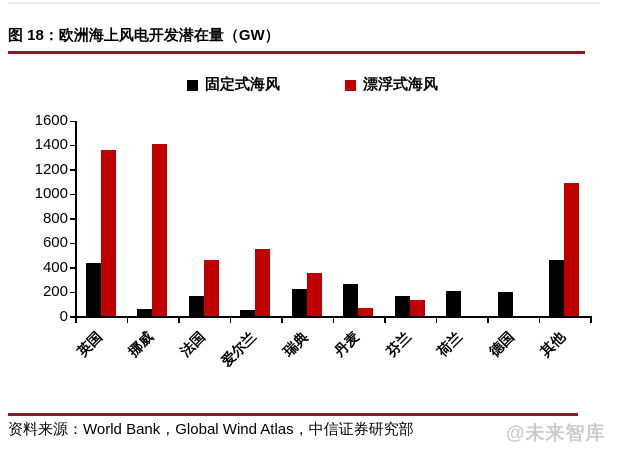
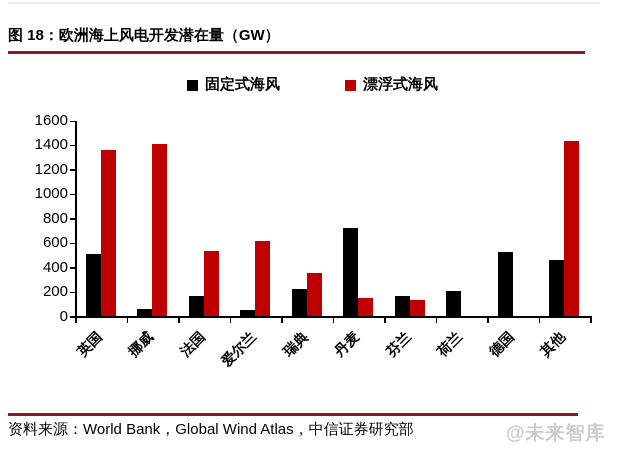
固定式海风/英国: 430 -> 510
漂浮式海风/法国: 460 -> 530
漂浮式海风/爱尔兰: 550 -> 610
固定式海风/丹麦: 260 -> 720
漂浮式海风/丹麦: 60 -> 150
固定式海风/德国: 200 -> 520
漂浮式海风/其他: 1090 -> 1430
